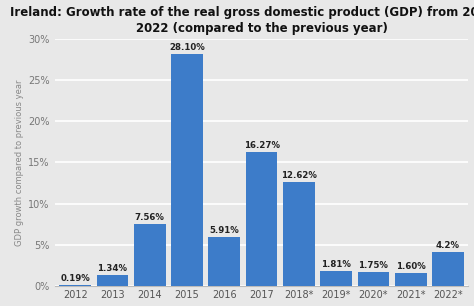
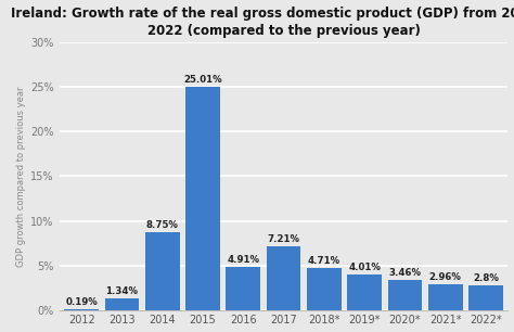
2014: 7.56% -> 8.75%
2015: 28.10% -> 25.01%
2016: 5.91% -> 4.91%
2017: 16.27% -> 7.21%
2018*: 12.62% -> 4.71%
2019*: 1.81% -> 4.01%
2020*: 1.75% -> 3.46%
2021*: 1.60% -> 2.96%
2022*: 4.2% -> 2.8%
